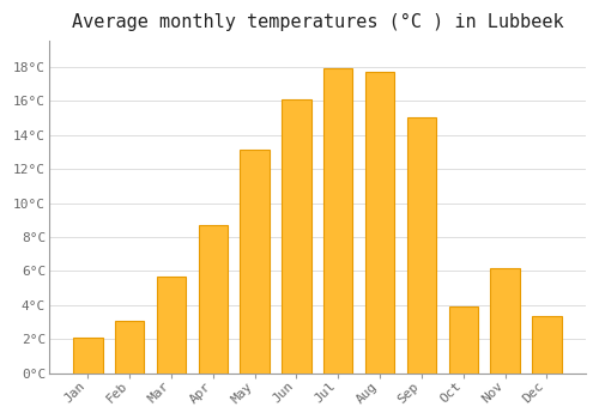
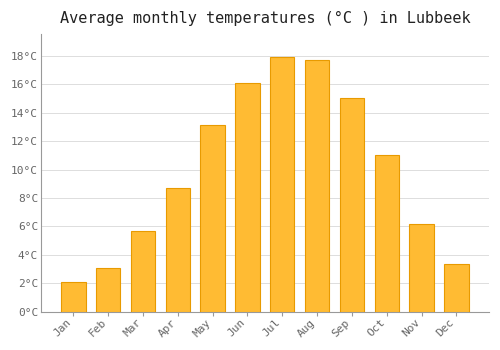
Oct: 3.9°C -> 11.0°C
